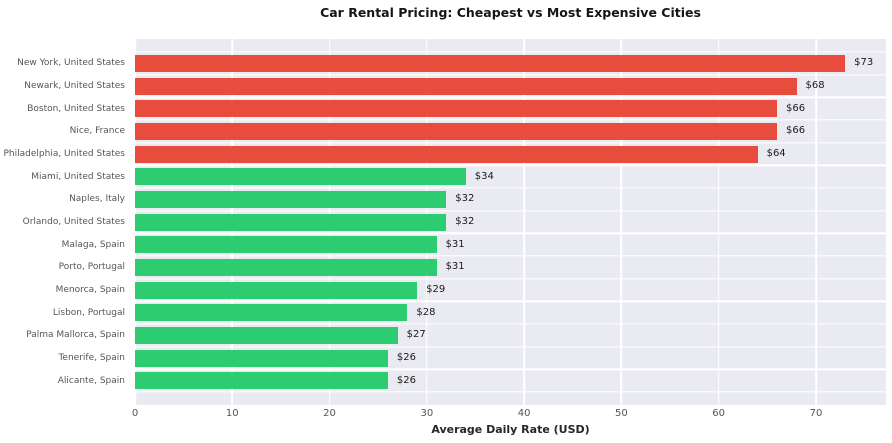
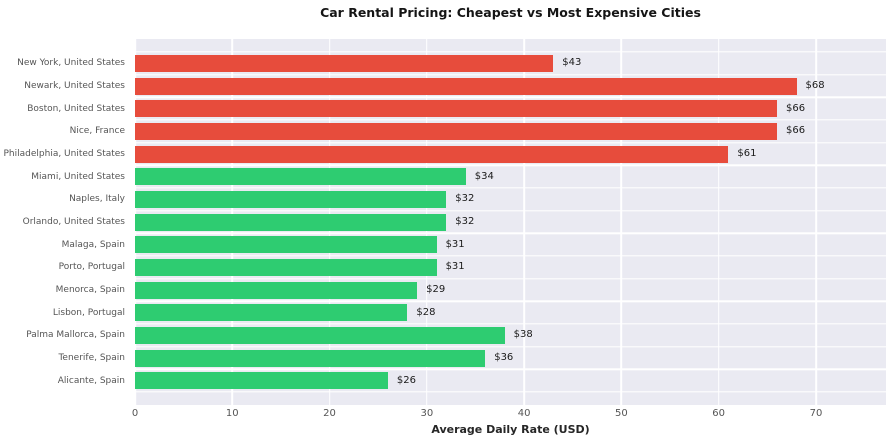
New York, United States: $73 -> $43
Philadelphia, United States: $64 -> $61
Palma Mallorca, Spain: $27 -> $38
Tenerife, Spain: $26 -> $36
